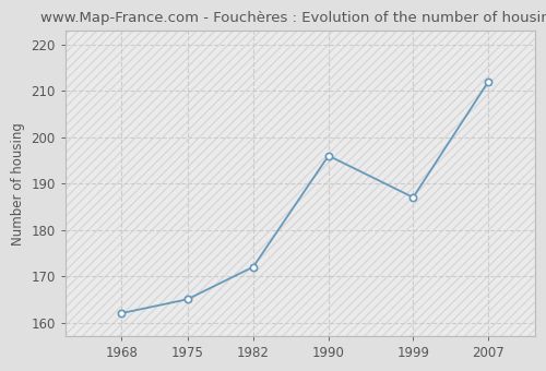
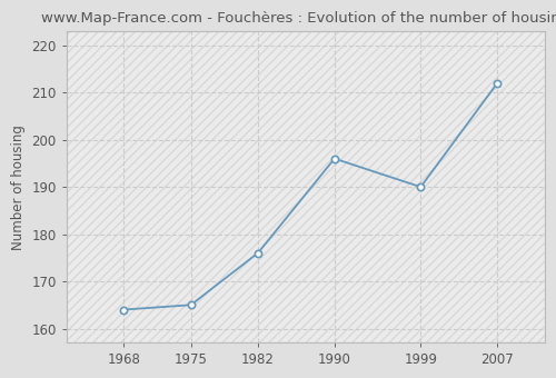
1968: 162 -> 164
1982: 172 -> 176
1999: 187 -> 190
